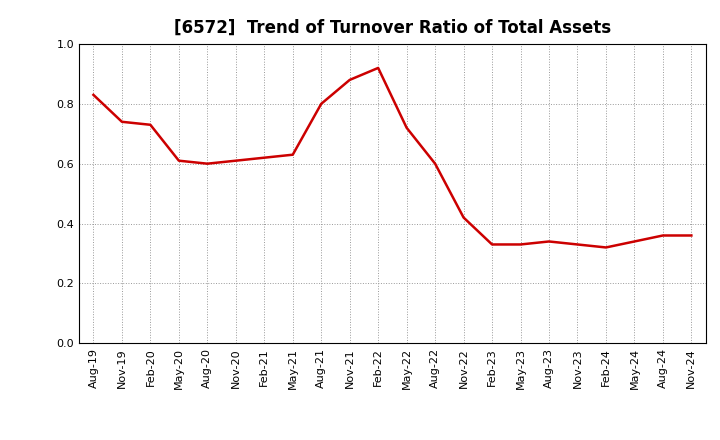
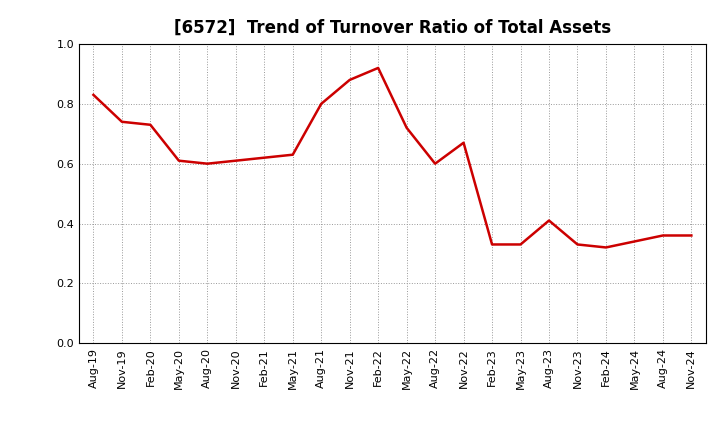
Nov-22: 0.42 -> 0.67
Aug-23: 0.34 -> 0.41
